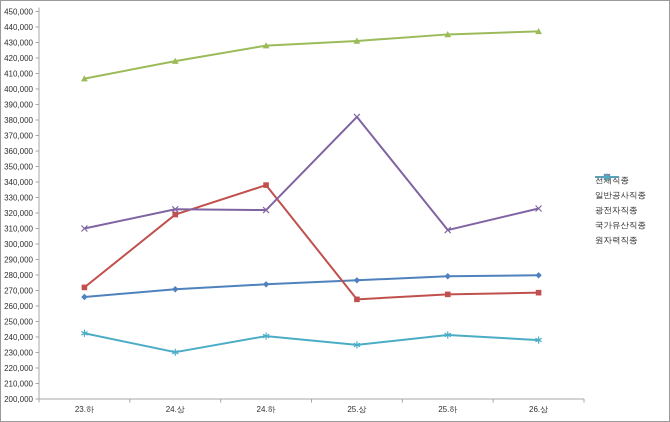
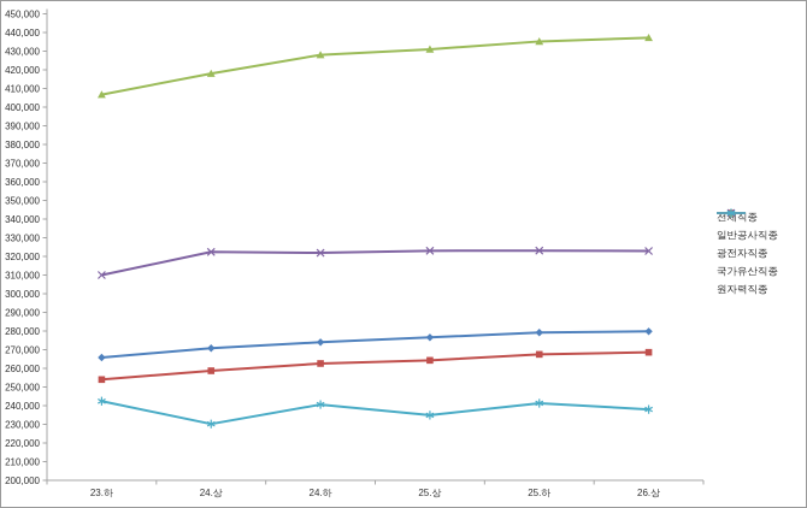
일반공사직종/23.하: 272000 -> 254000
일반공사직종/24.상: 319000 -> 259000
일반공사직종/24.하: 338000 -> 263000
국가유산직종/25.상: 382000 -> 323000
국가유산직종/25.하: 309000 -> 323000
